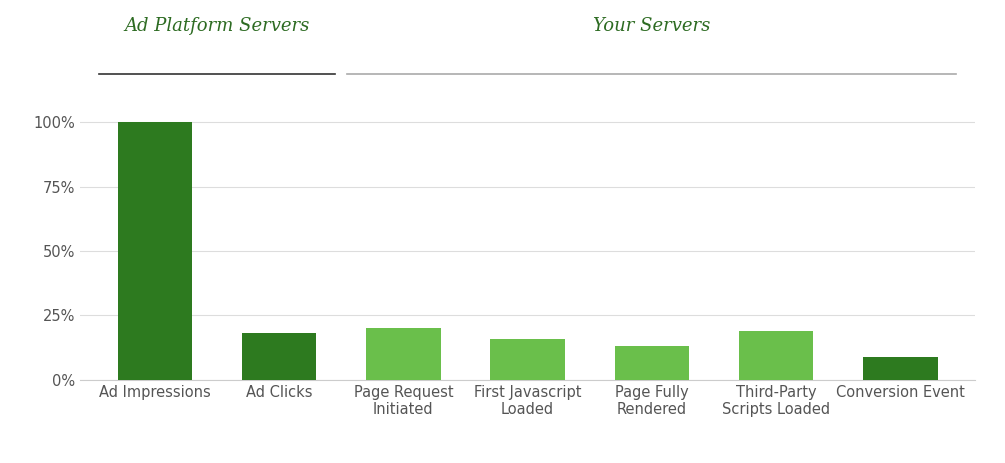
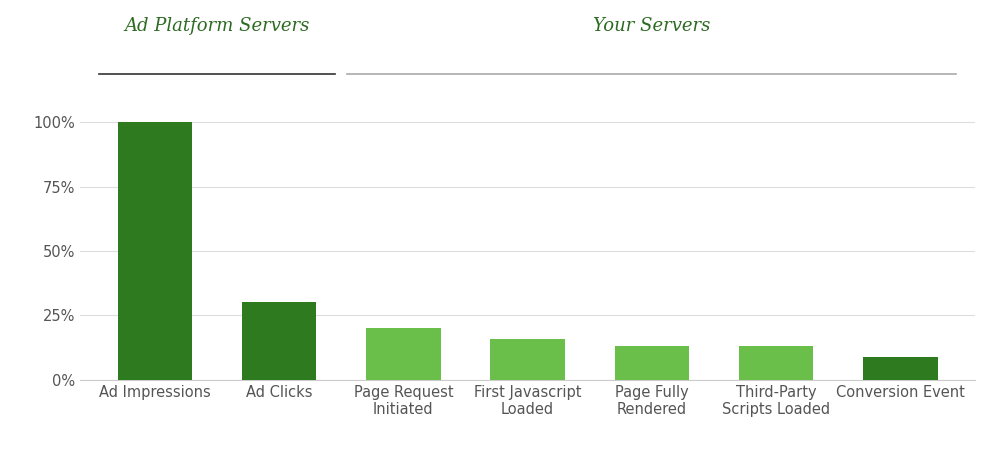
Ad Clicks: 18% -> 30%
Third-Party Scripts Loaded: 19% -> 13%
